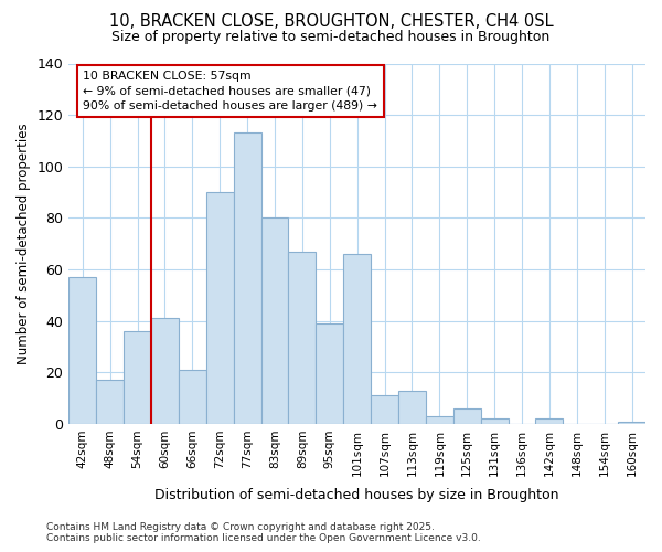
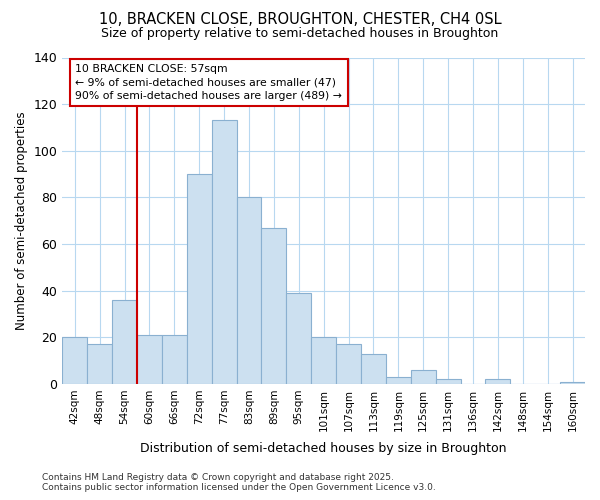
42sqm: 57 -> 20
60sqm: 41 -> 21
101sqm: 66 -> 20
107sqm: 11 -> 17
